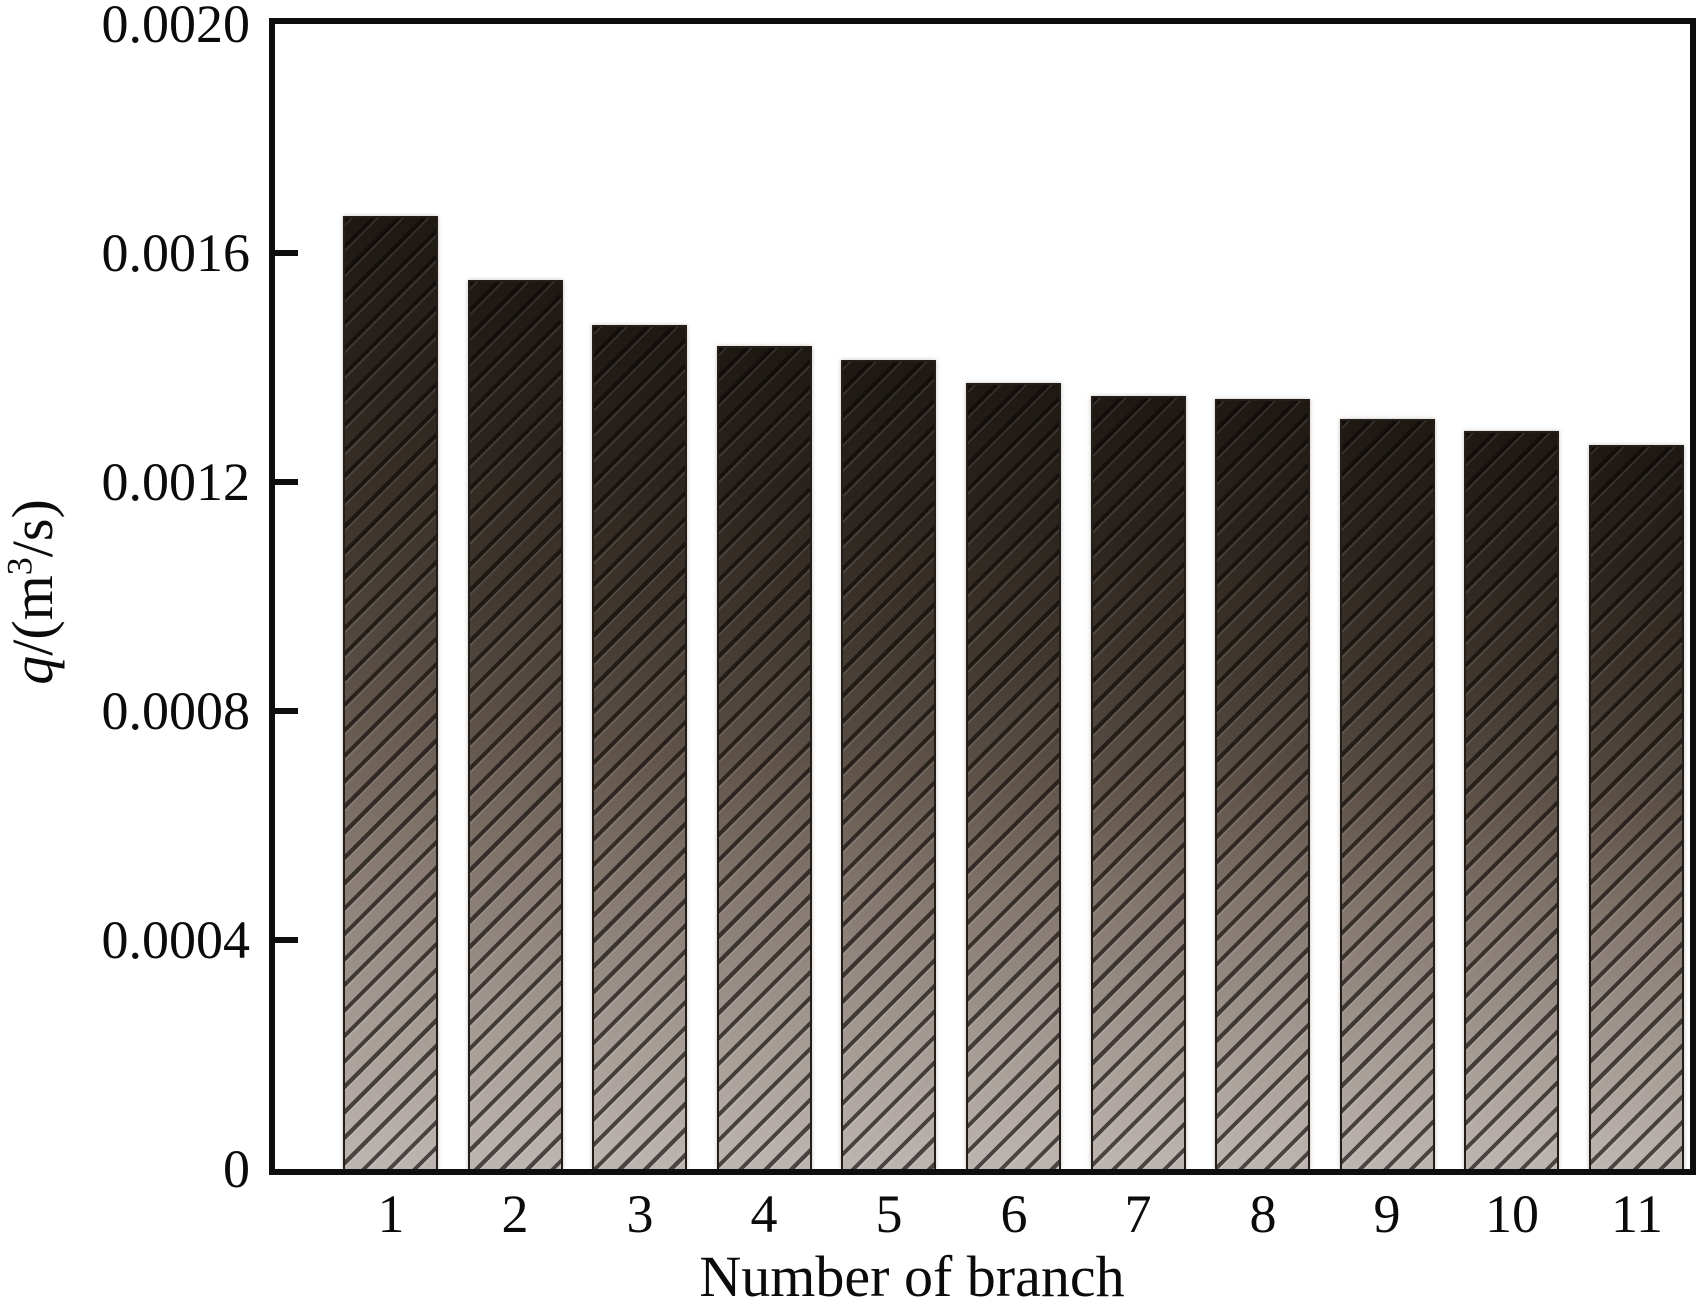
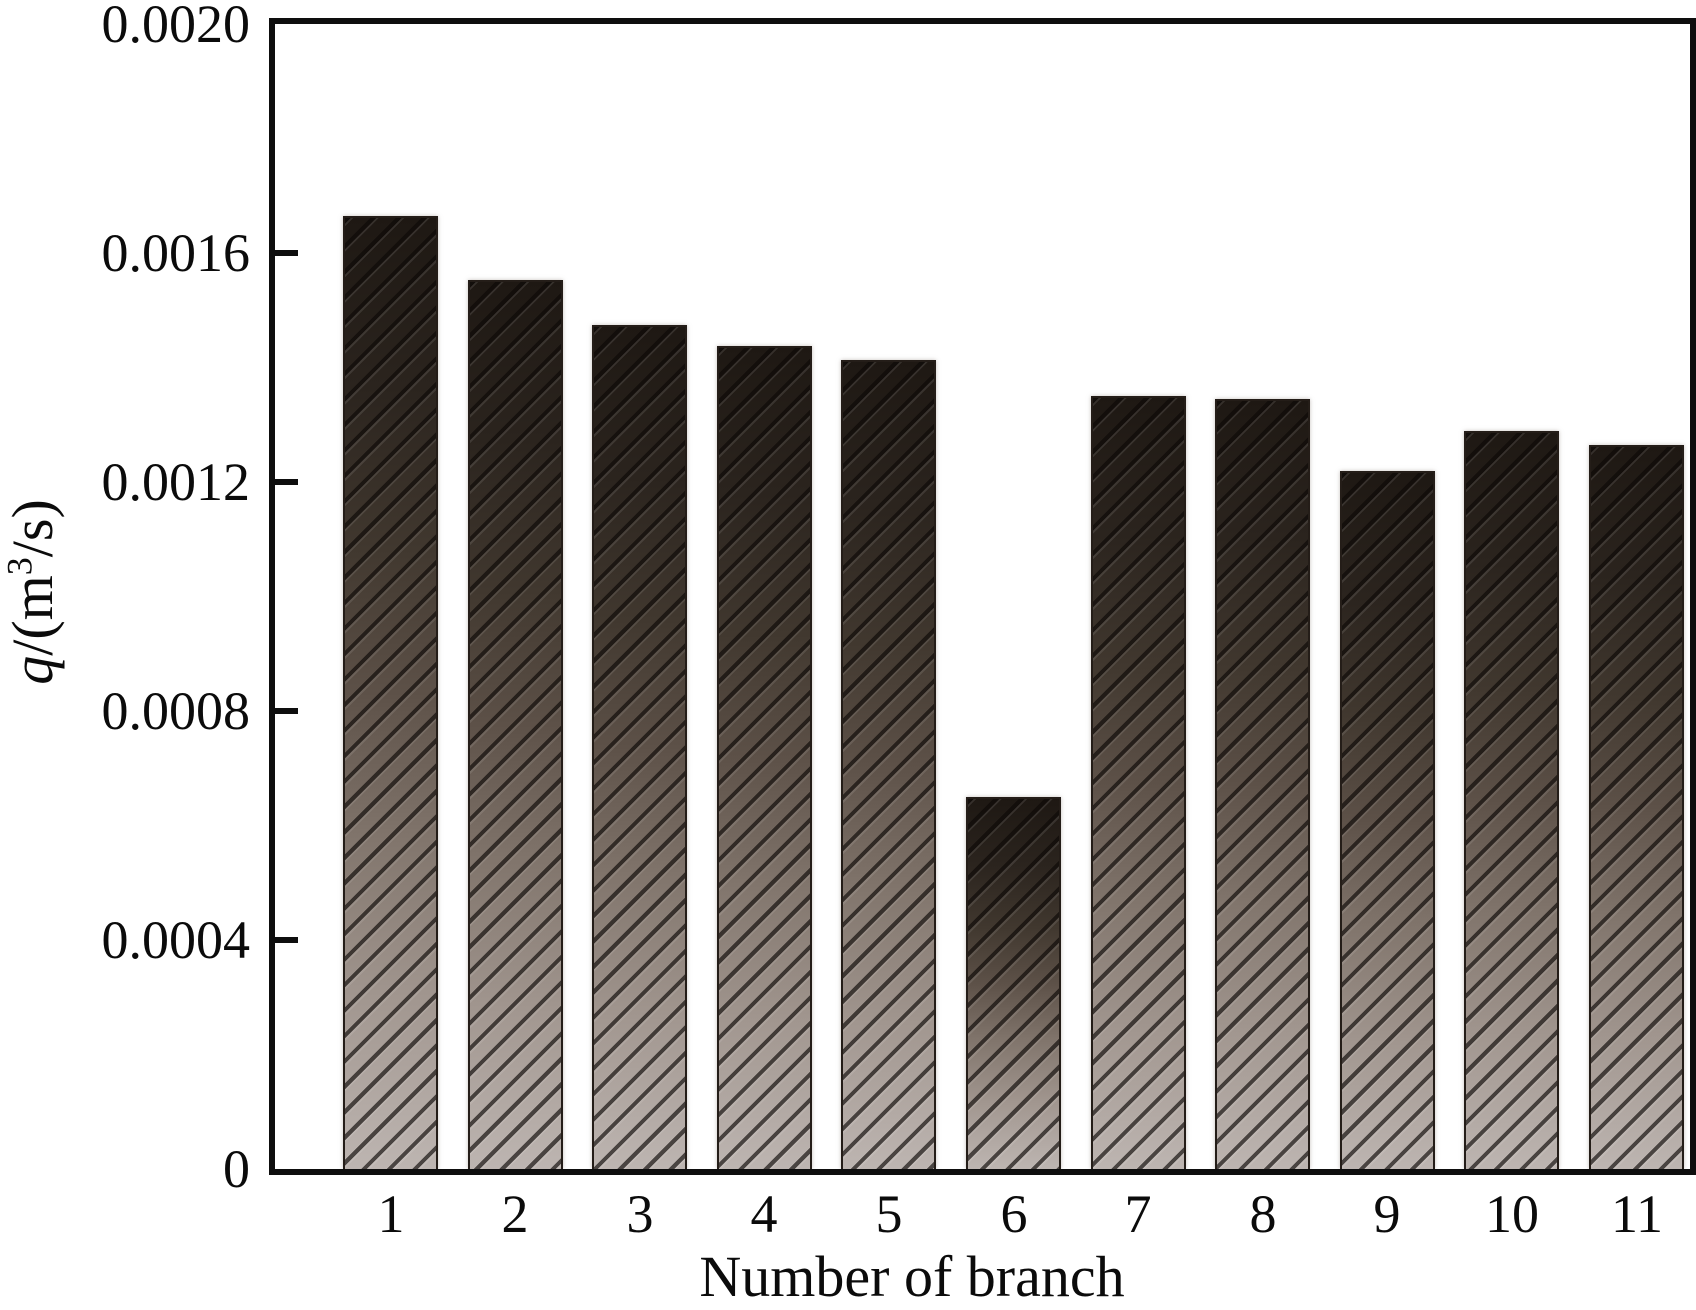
6: 0.00137 -> 0.00065
9: 0.00131 -> 0.00122
